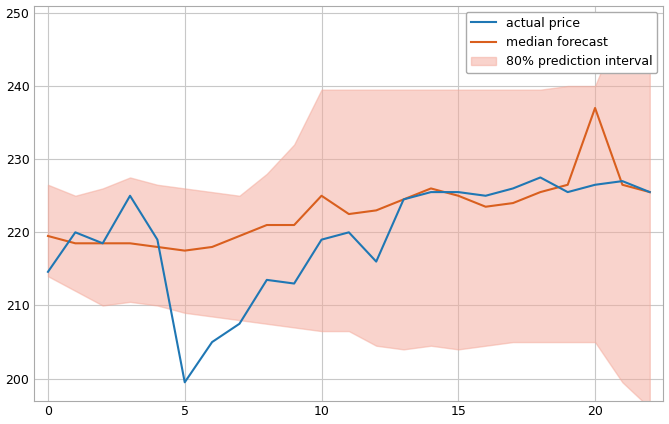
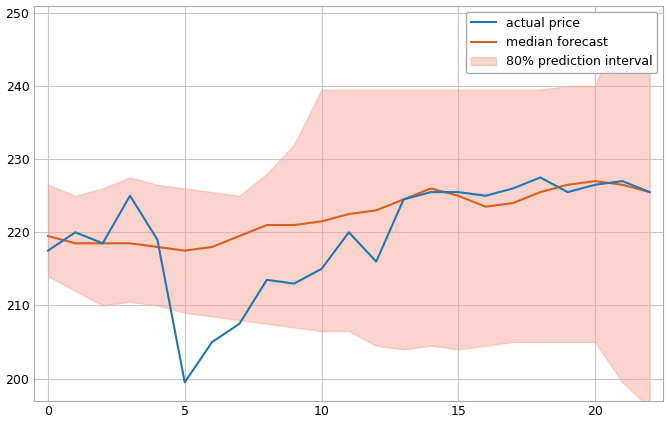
actual price/0: 214.6 -> 217.5
actual price/10: 219.0 -> 215.0
median forecast/10: 225.0 -> 221.5
median forecast/20: 237.0 -> 227.0
